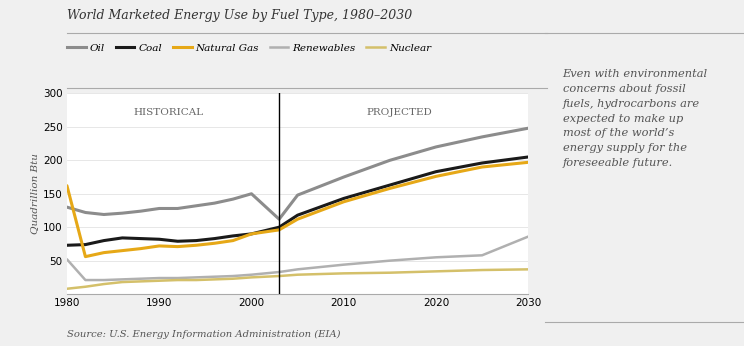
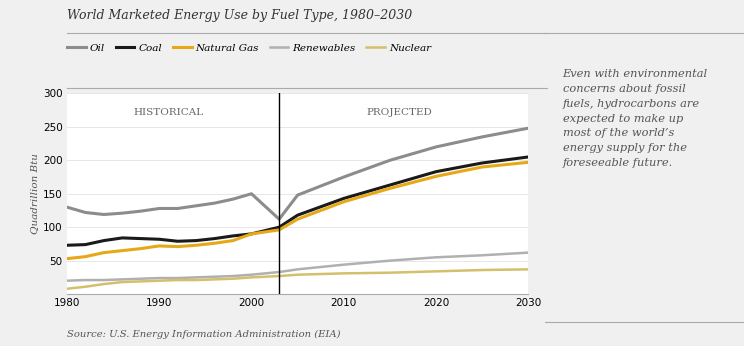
Natural Gas/1980: 162 -> 53
Renewables/1980: 52 -> 20
Renewables/2030: 86 -> 62
